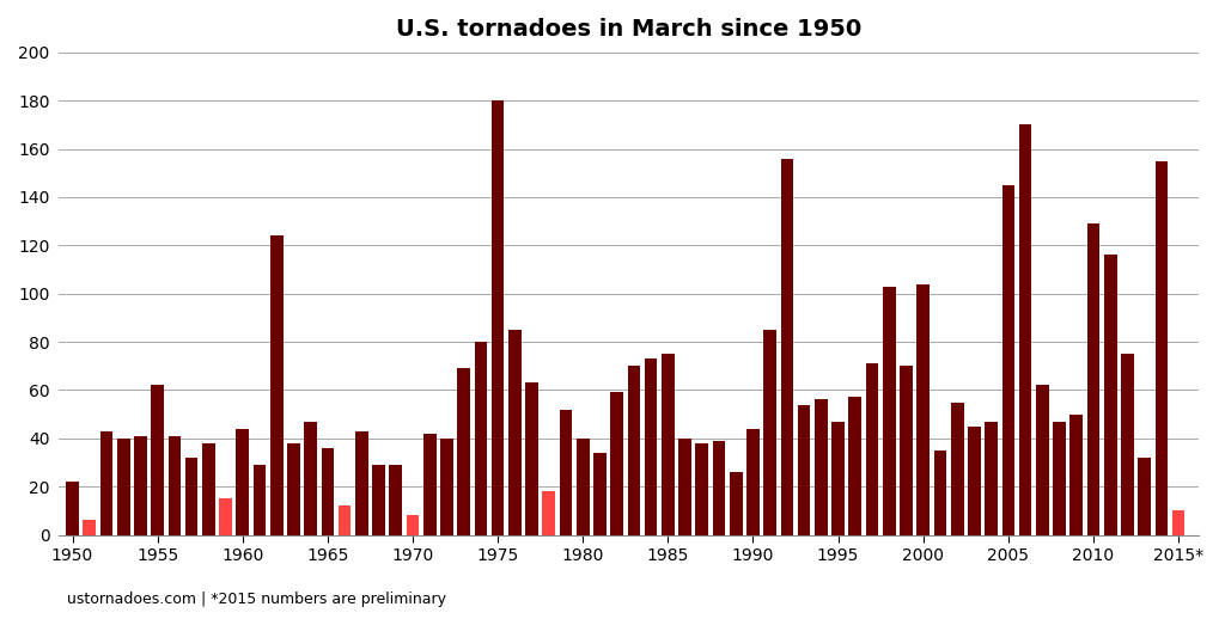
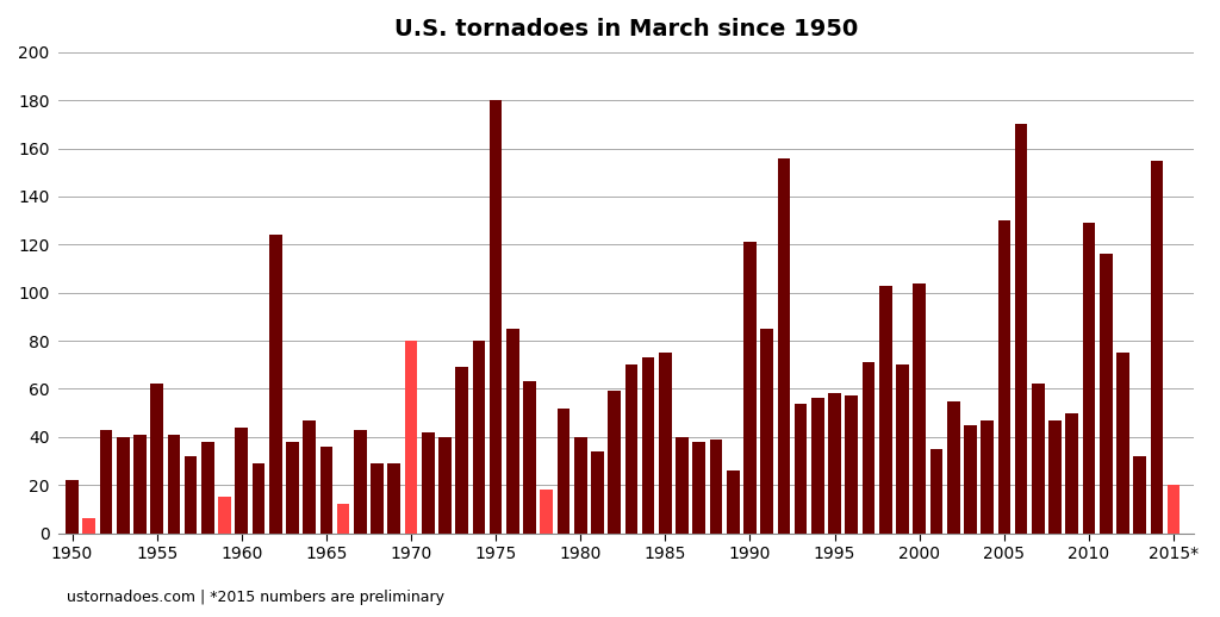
1970: 8 -> 80
1990: 44 -> 121
1995: 47 -> 58
2005: 145 -> 130
2015*: 10 -> 20
